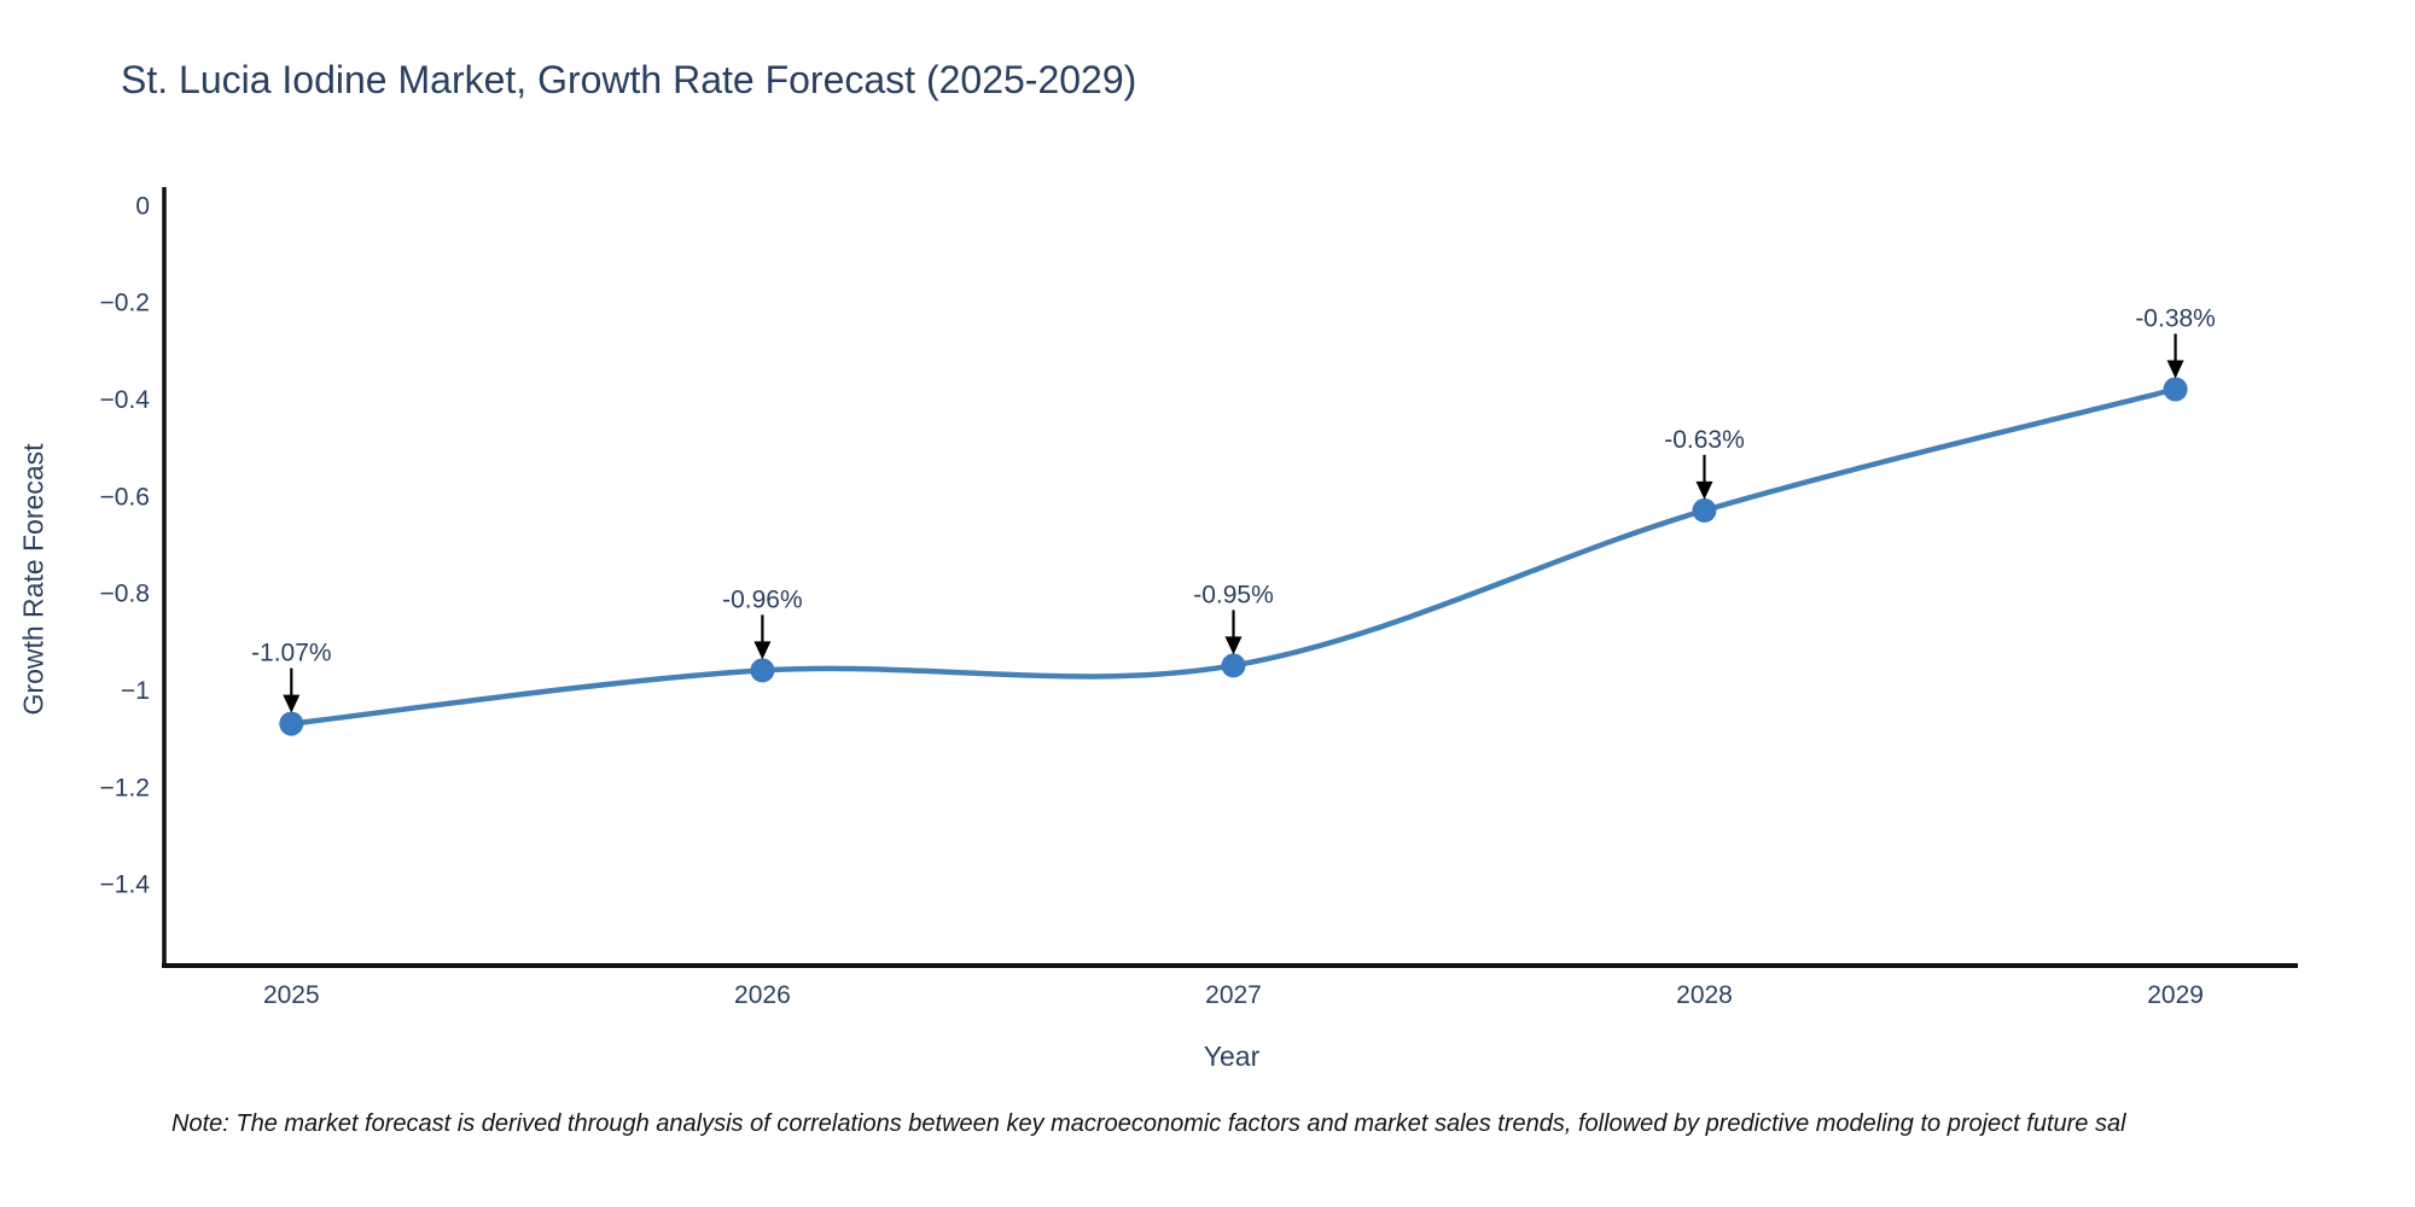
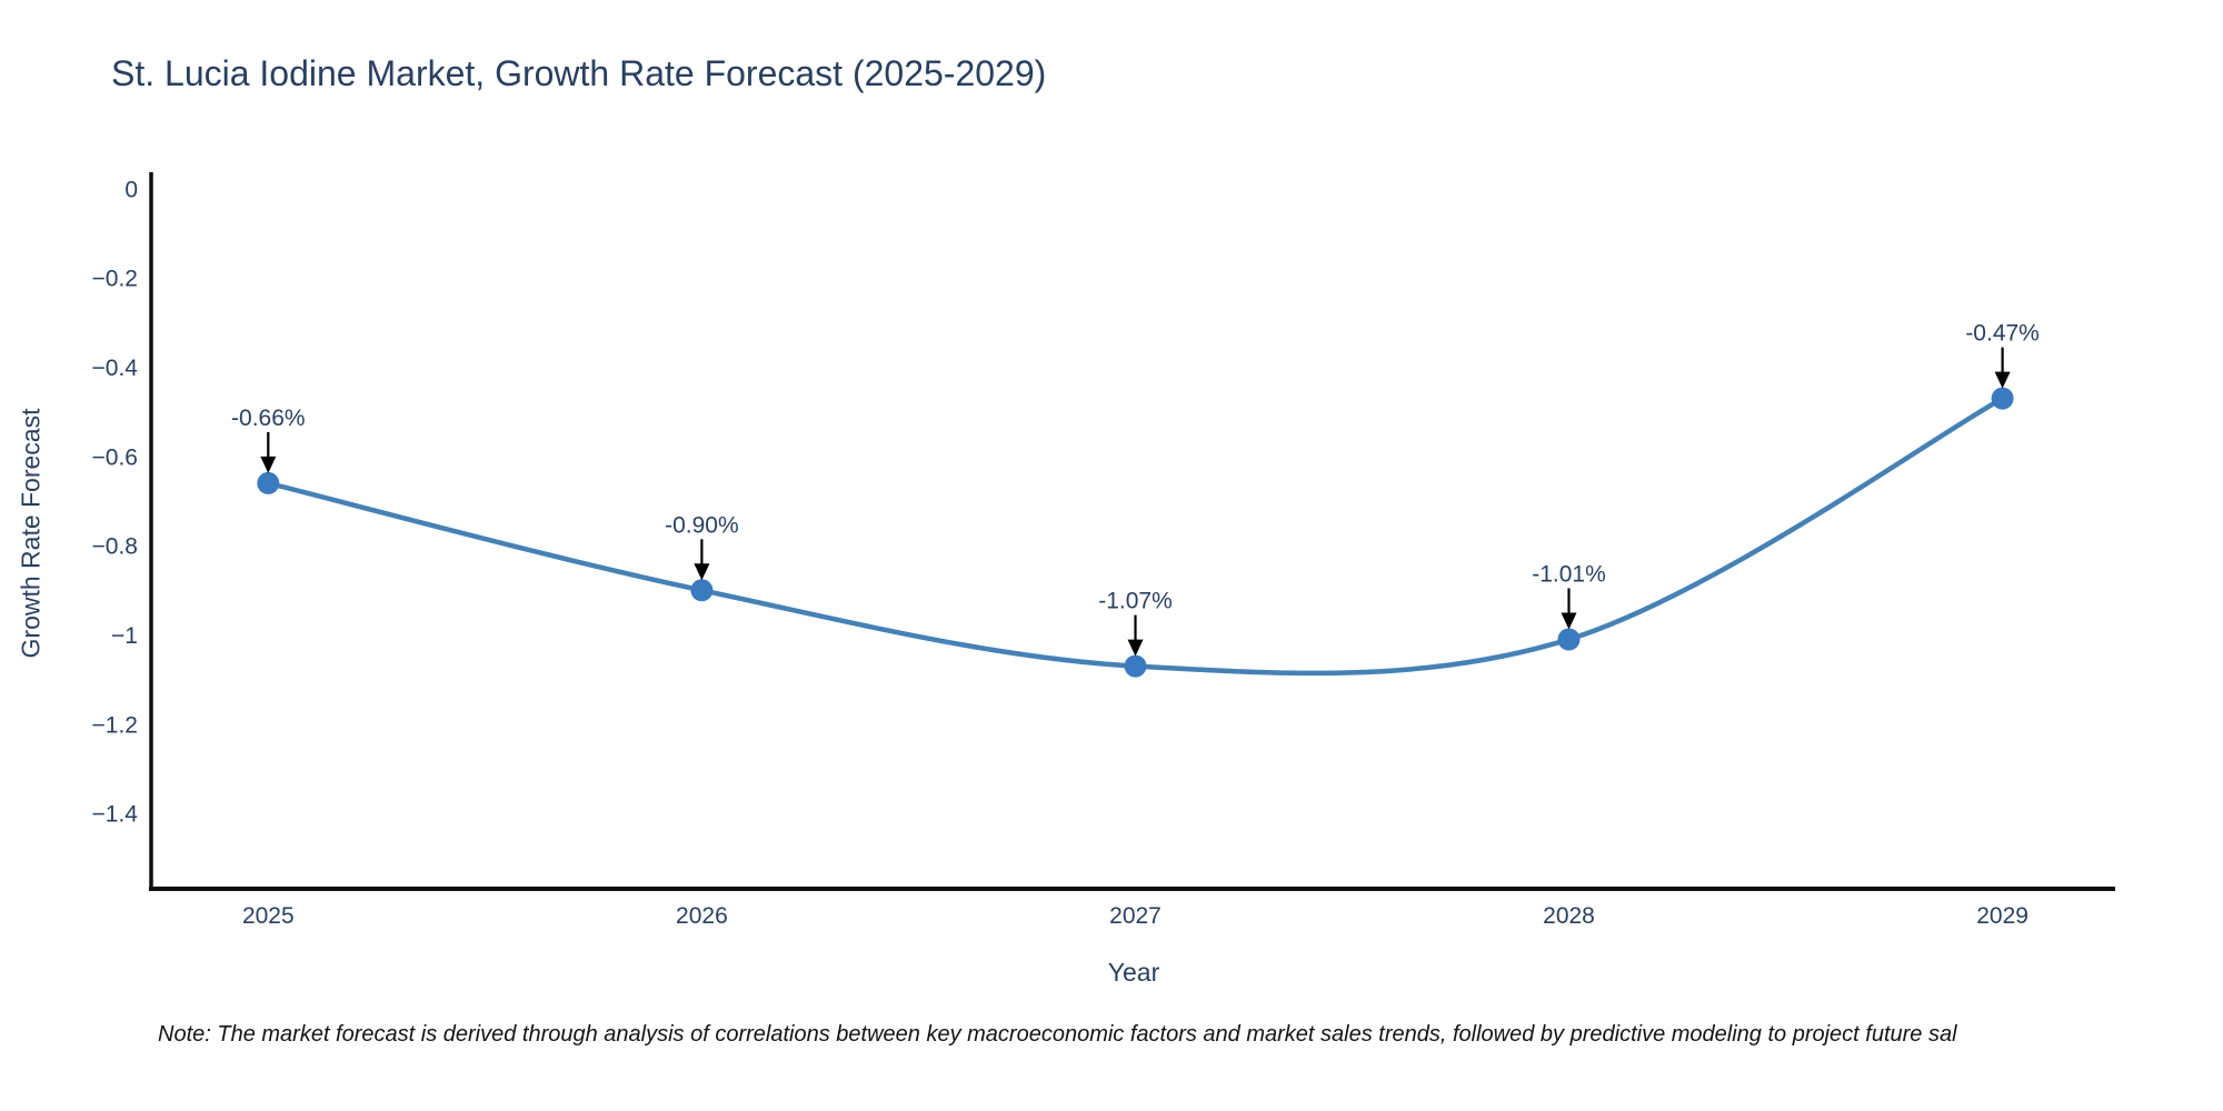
2025: -1.07% -> -0.66%
2026: -0.96% -> -0.90%
2027: -0.95% -> -1.07%
2028: -0.63% -> -1.01%
2029: -0.38% -> -0.47%
